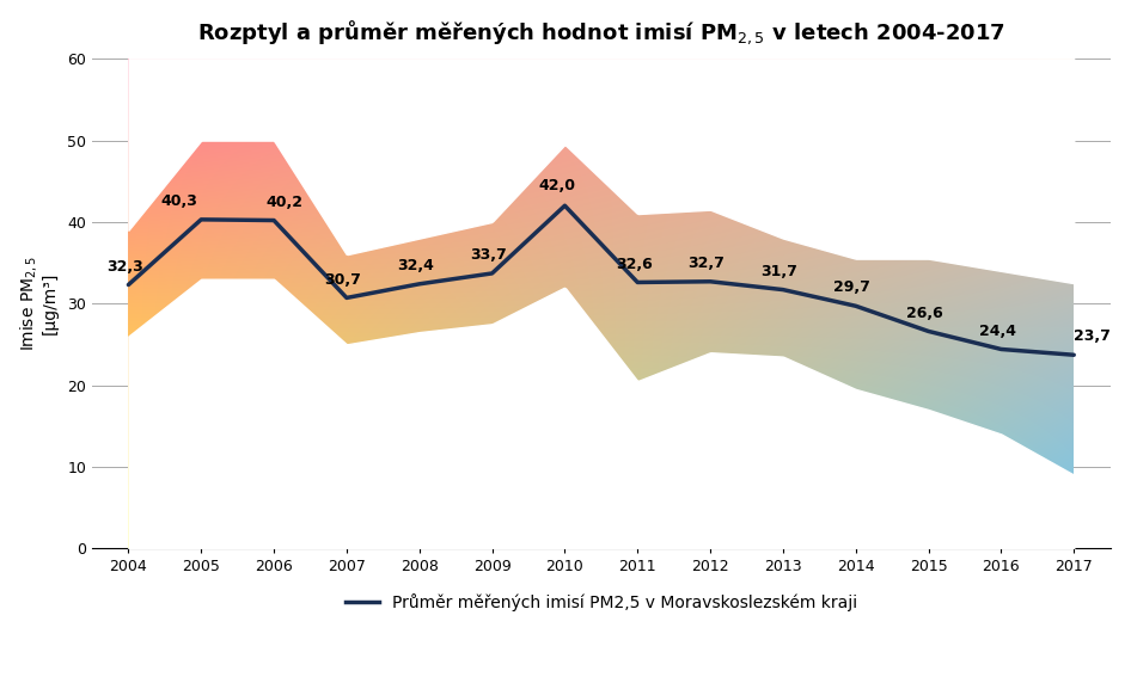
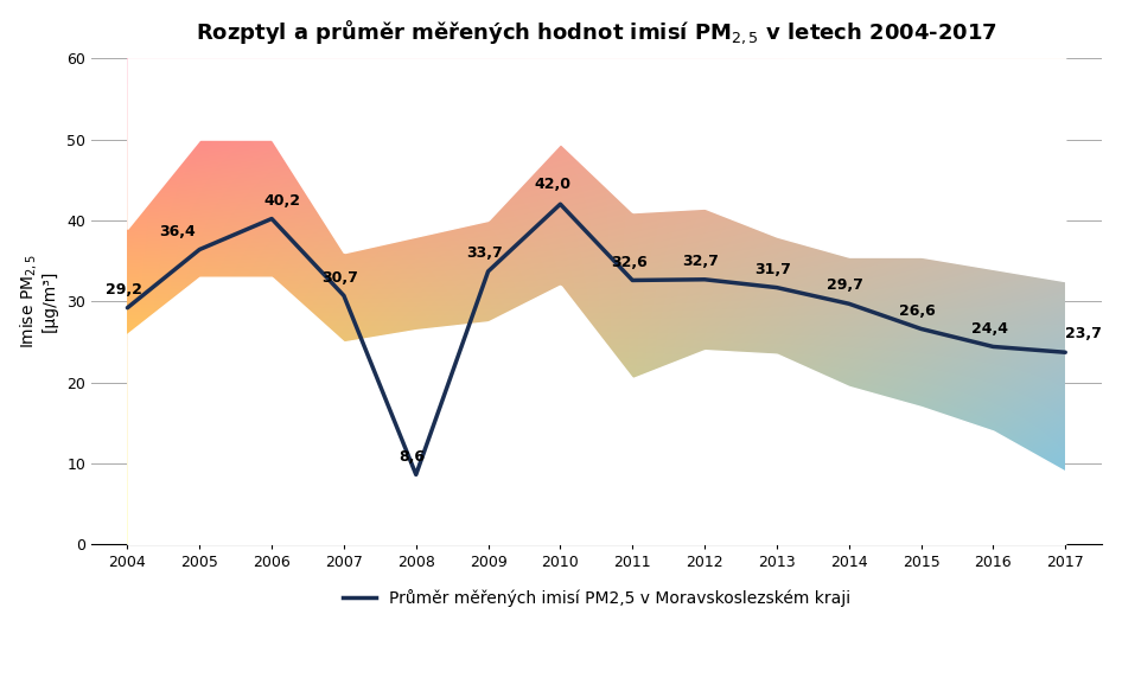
Průměr měřených imisí PM2,5 v Moravskoslezském kraji/2004: 32,3 -> 29,2
Průměr měřených imisí PM2,5 v Moravskoslezském kraji/2005: 40,3 -> 36,4
Průměr měřených imisí PM2,5 v Moravskoslezském kraji/2008: 32,4 -> 8,6
